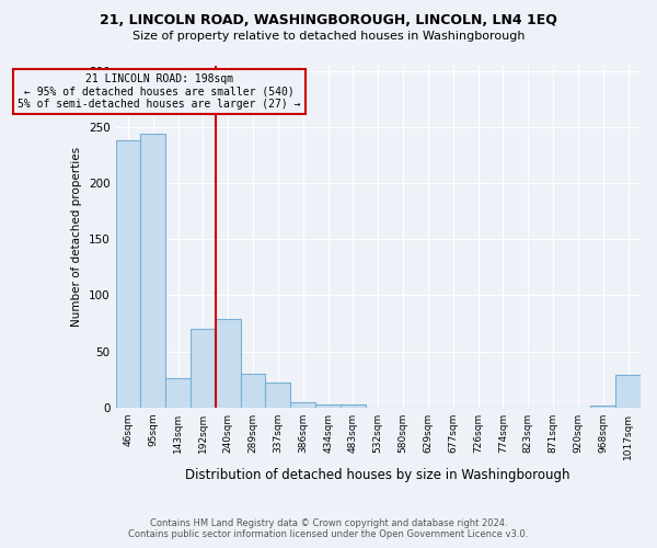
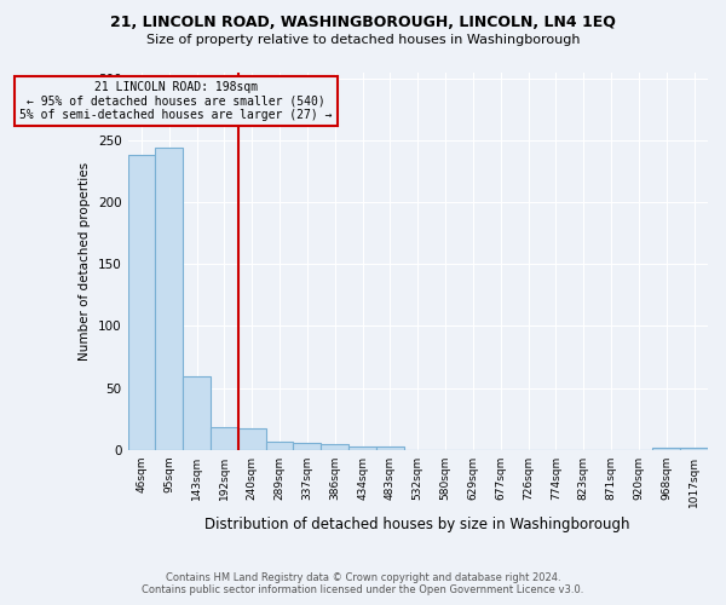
143sqm: 26 -> 59
192sqm: 70 -> 18
240sqm: 79 -> 17
289sqm: 30 -> 7
337sqm: 22 -> 6
1017sqm: 29 -> 2
